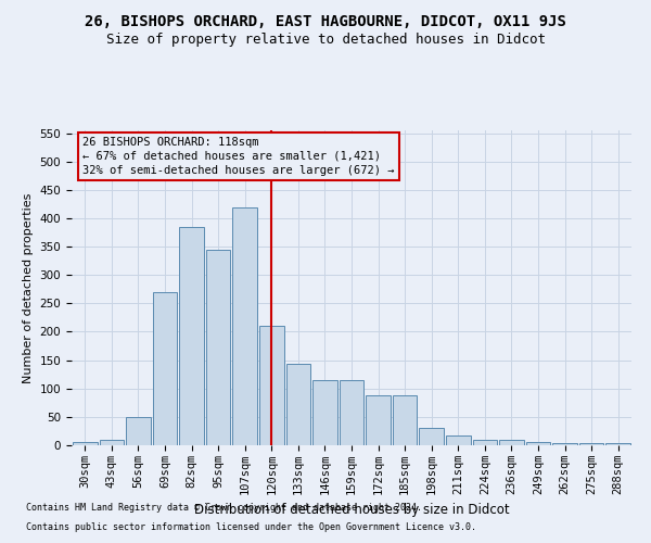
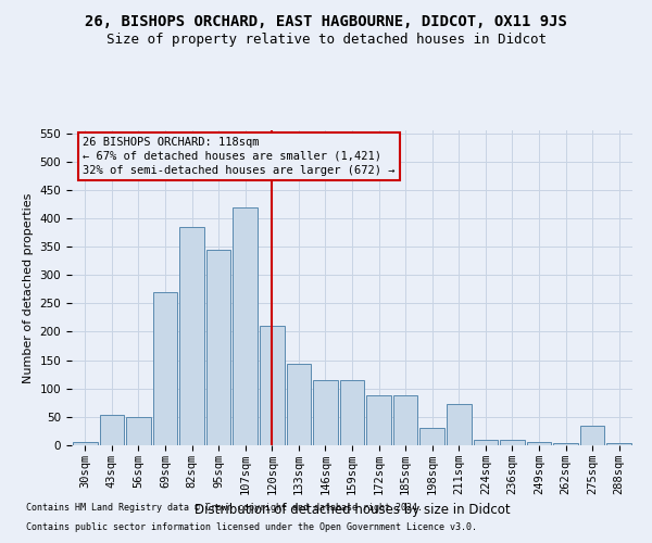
43sqm: 10 -> 54
211sqm: 18 -> 72
275sqm: 3 -> 34
